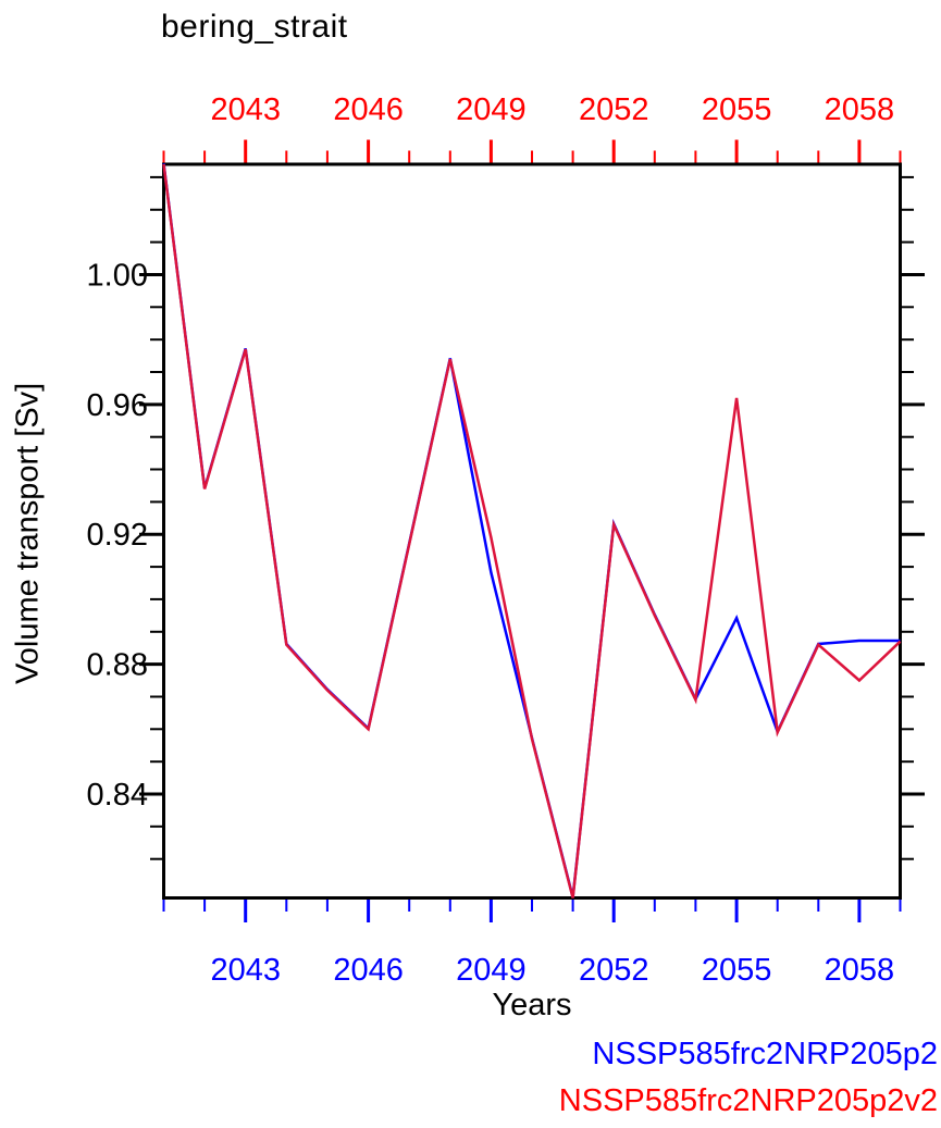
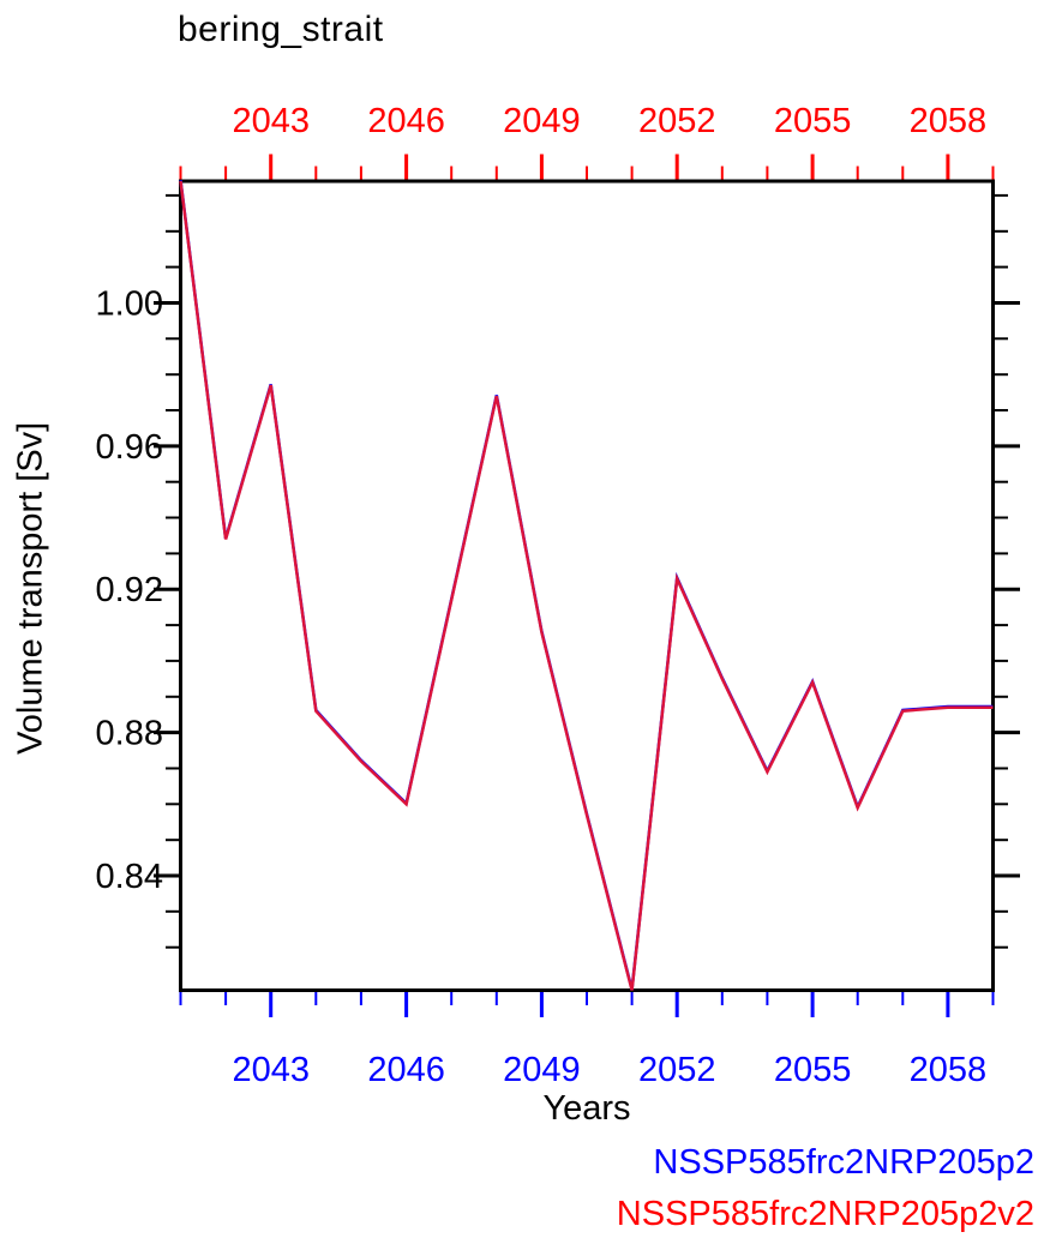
NSSP585frc2NRP205p2v2/2049: 0.919 -> 0.908
NSSP585frc2NRP205p2v2/2055: 0.962 -> 0.894
NSSP585frc2NRP205p2v2/2058: 0.875 -> 0.887
